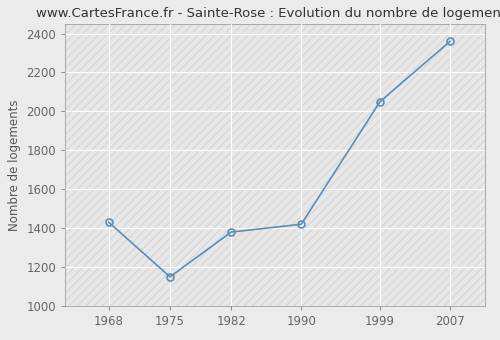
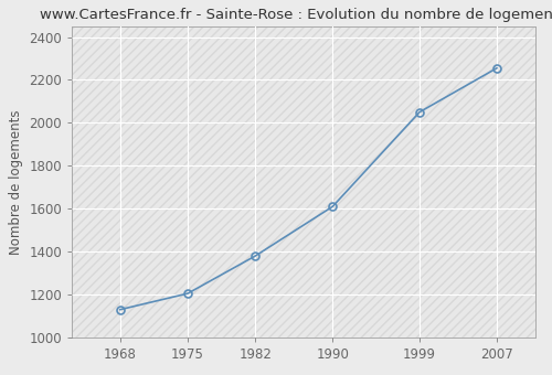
1968: 1430 -> 1130
1975: 1150 -> 1200
1990: 1420 -> 1610
2007: 2360 -> 2260
